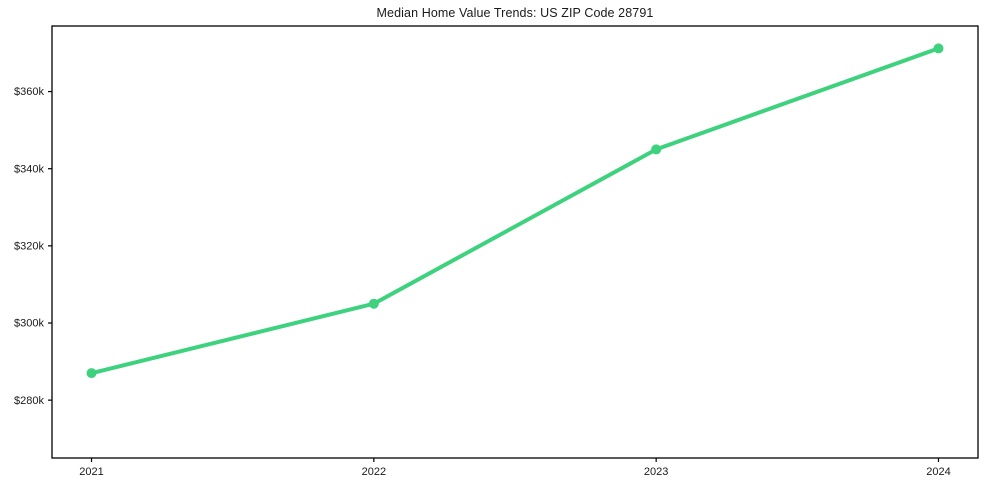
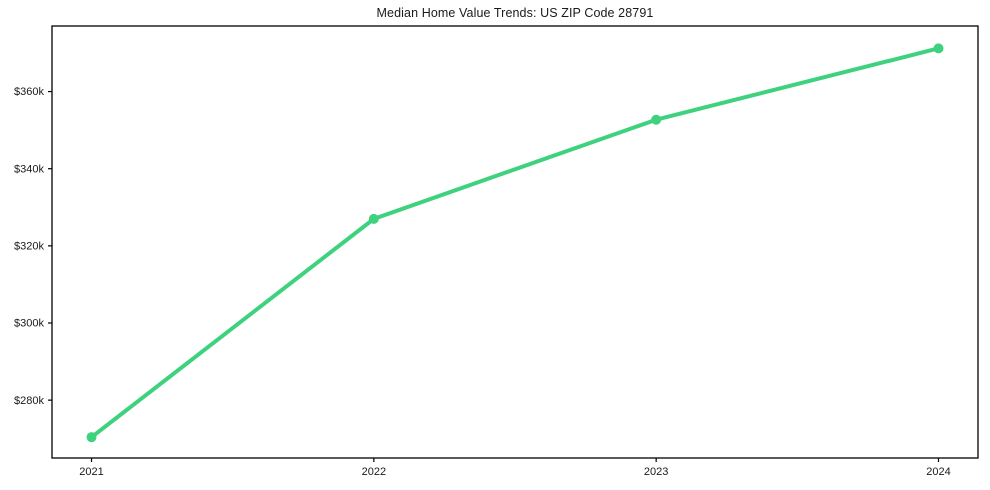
2021: $287k -> $270k
2022: $305k -> $327k
2023: $345k -> $353k
